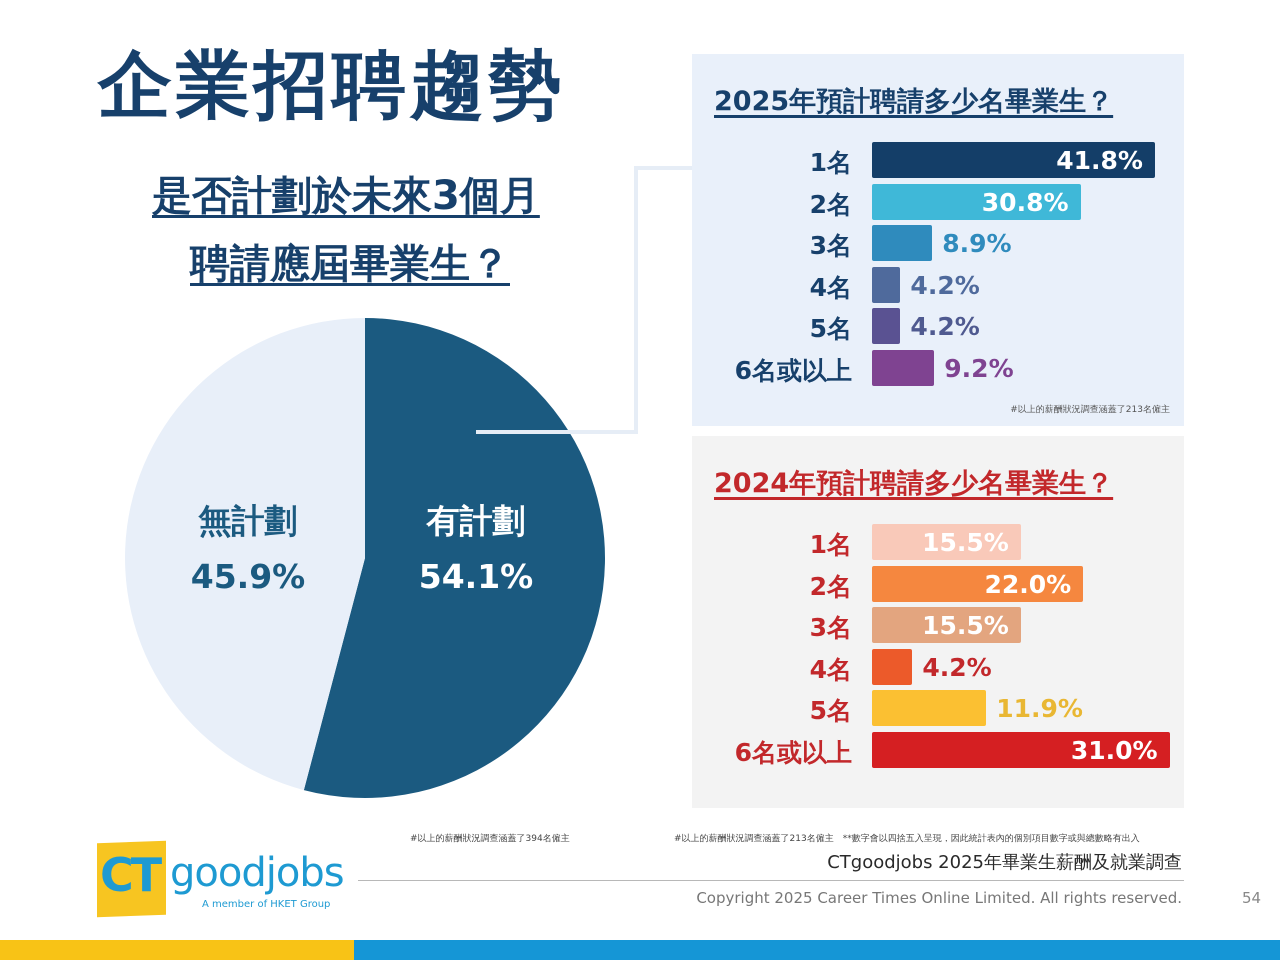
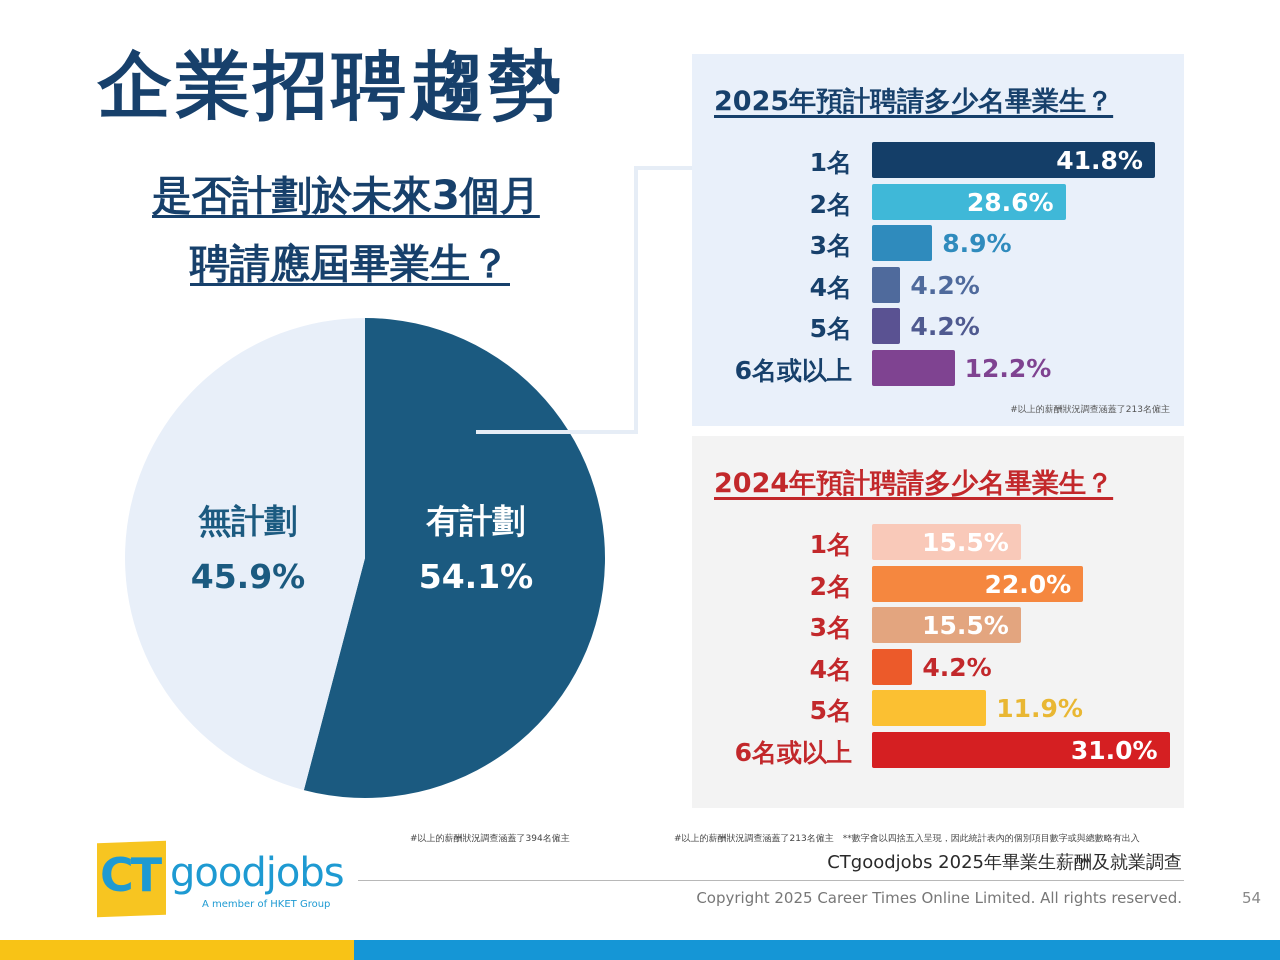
2025年預計聘請多少名畢業生？/2名: 30.8% -> 28.6%
2025年預計聘請多少名畢業生？/6名或以上: 9.2% -> 12.2%
